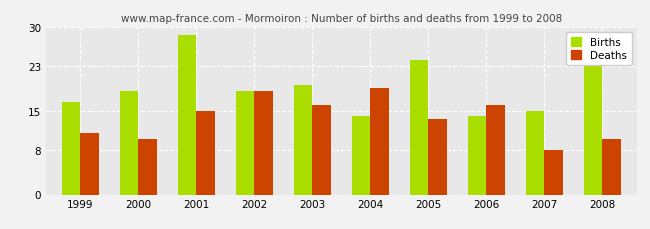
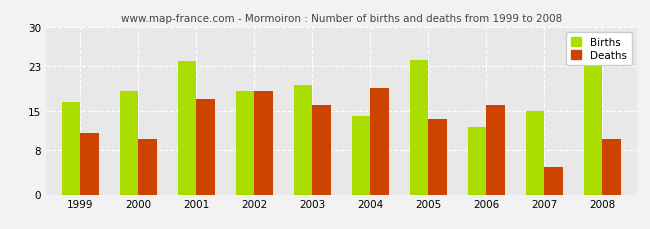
Births/2001: 28.5 -> 23.8
Deaths/2001: 15.0 -> 17.0
Births/2006: 14.0 -> 12.0
Deaths/2007: 8.0 -> 5.0
